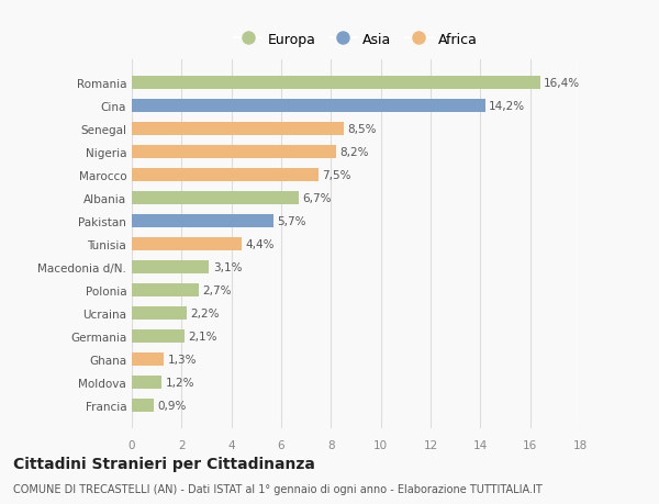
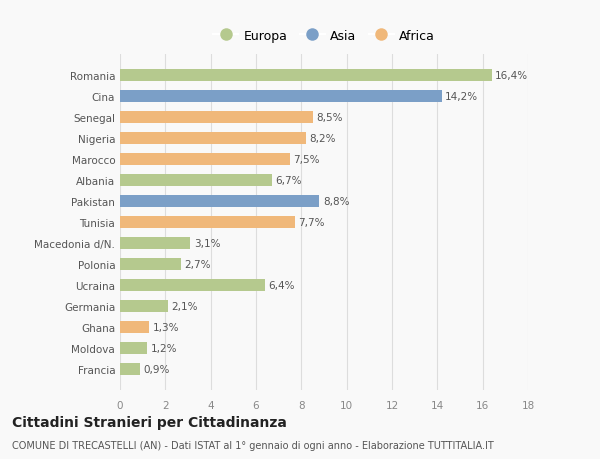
Pakistan: 5,7% -> 8,8%
Tunisia: 4,4% -> 7,7%
Ucraina: 2,2% -> 6,4%
